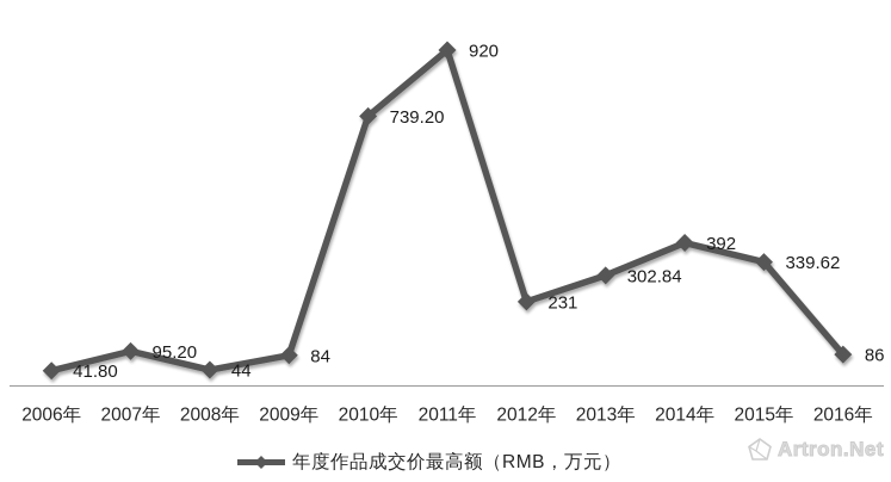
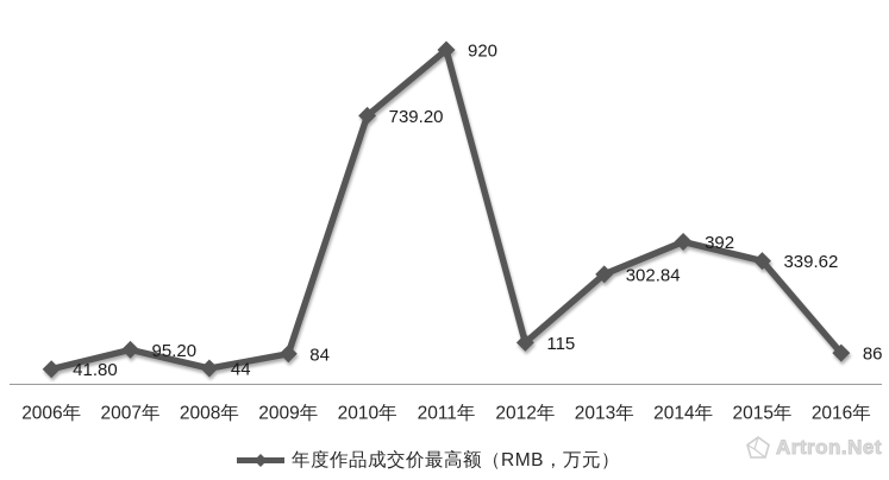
2012年: 231 -> 115
